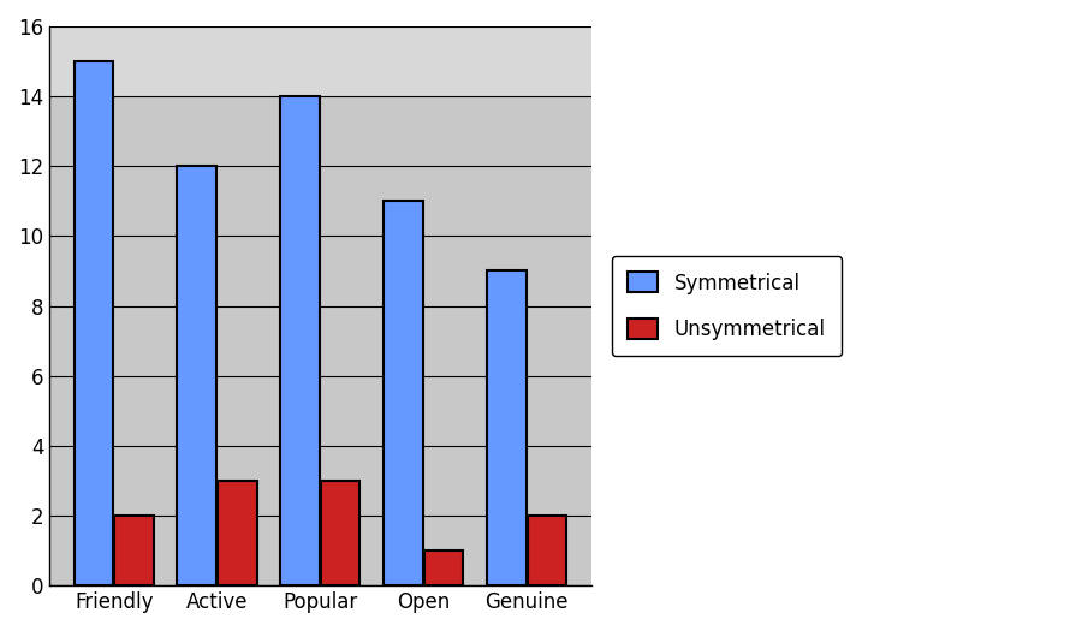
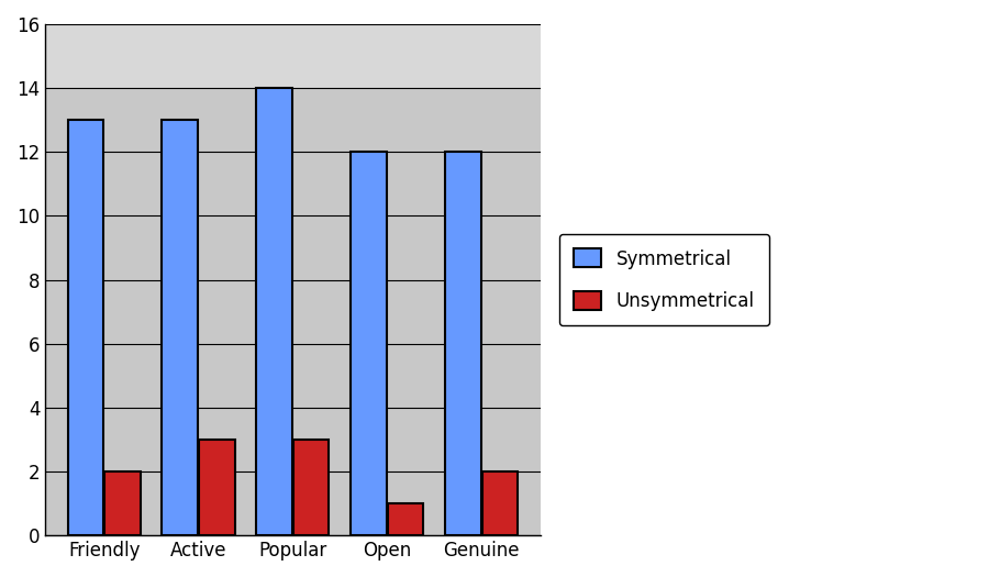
Symmetrical/Friendly: 15 -> 13
Symmetrical/Active: 12 -> 13
Symmetrical/Open: 11 -> 12
Symmetrical/Genuine: 9 -> 12
